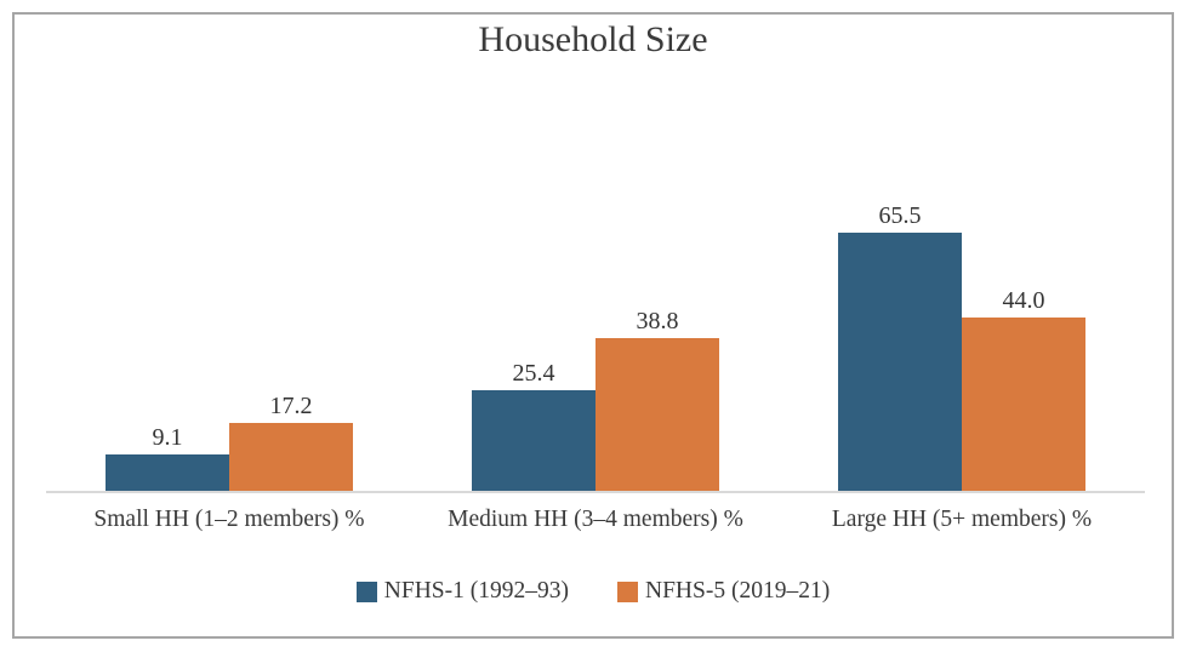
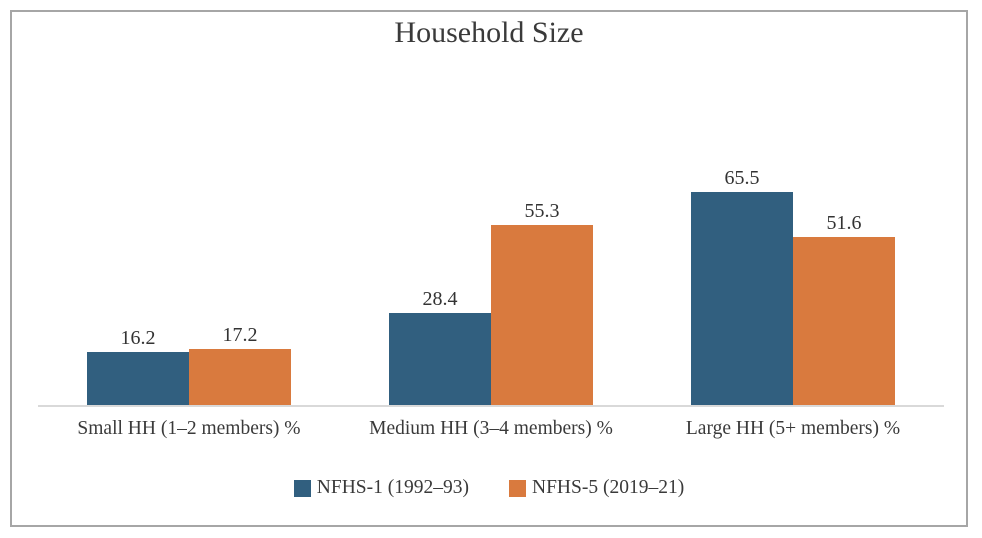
NFHS-1 (1992–93)/Small HH (1–2 members) %: 9.1 -> 16.2
NFHS-1 (1992–93)/Medium HH (3–4 members) %: 25.4 -> 28.4
NFHS-5 (2019–21)/Medium HH (3–4 members) %: 38.8 -> 55.3
NFHS-5 (2019–21)/Large HH (5+ members) %: 44.0 -> 51.6
